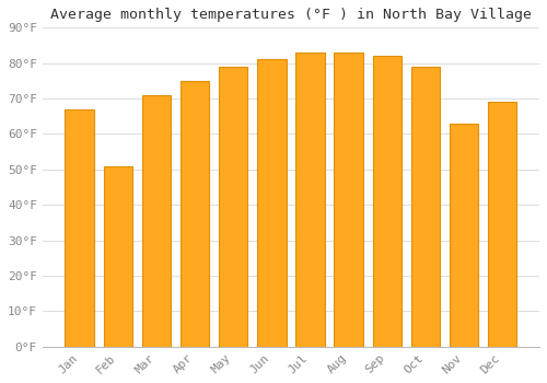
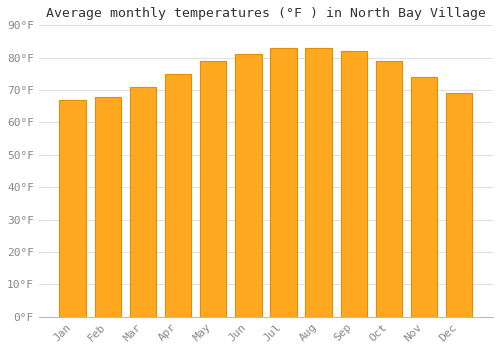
Feb: 51°F -> 68°F
Nov: 63°F -> 74°F
